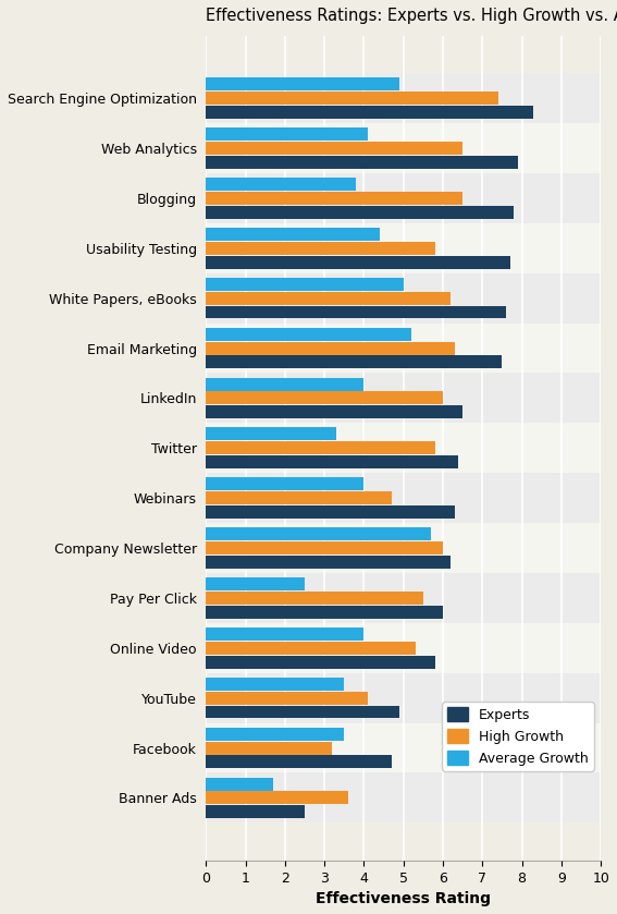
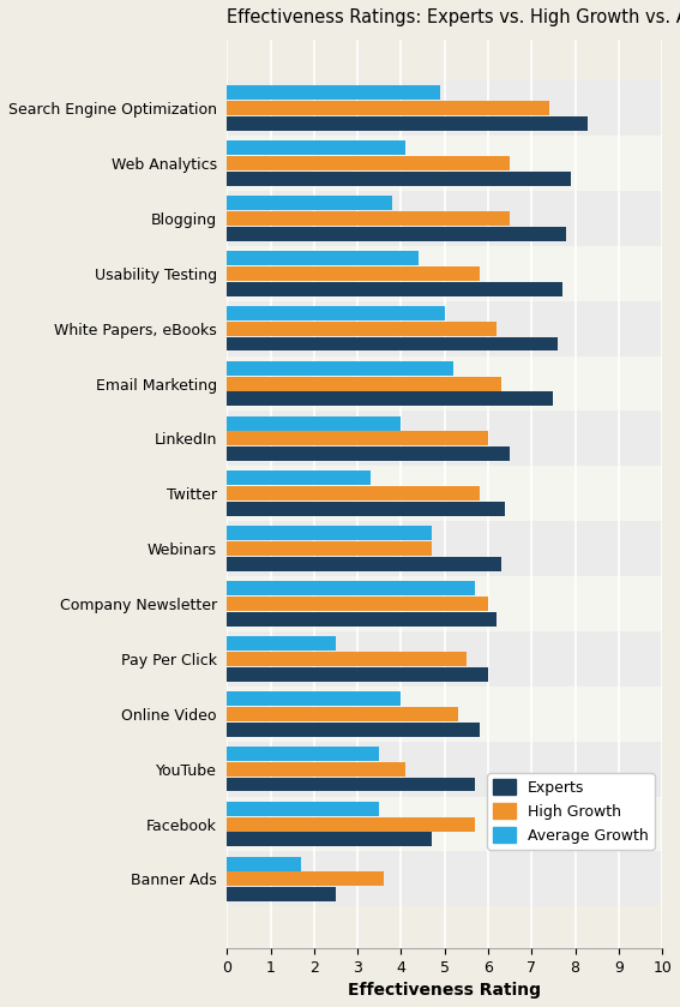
Average Growth/Webinars: 4.0 -> 4.7
Experts/YouTube: 4.9 -> 5.7
High Growth/Facebook: 3.2 -> 5.7
